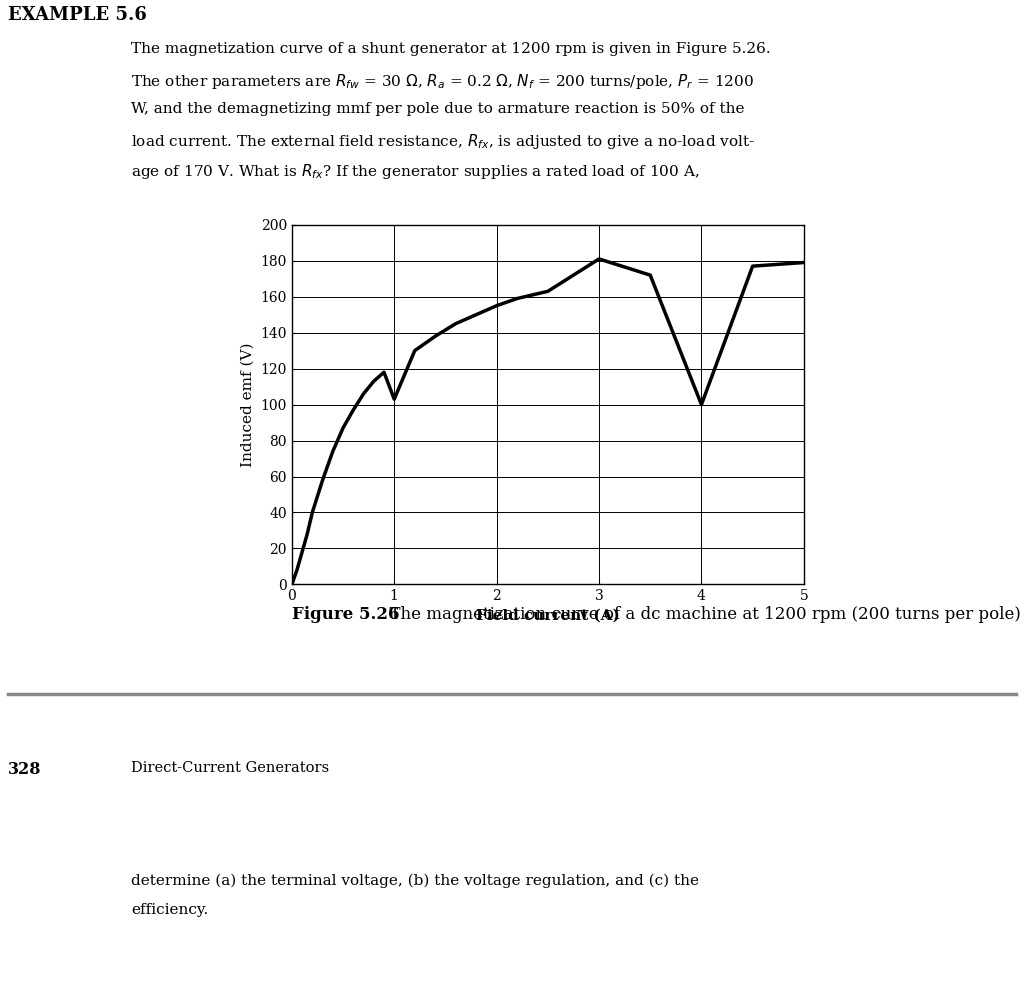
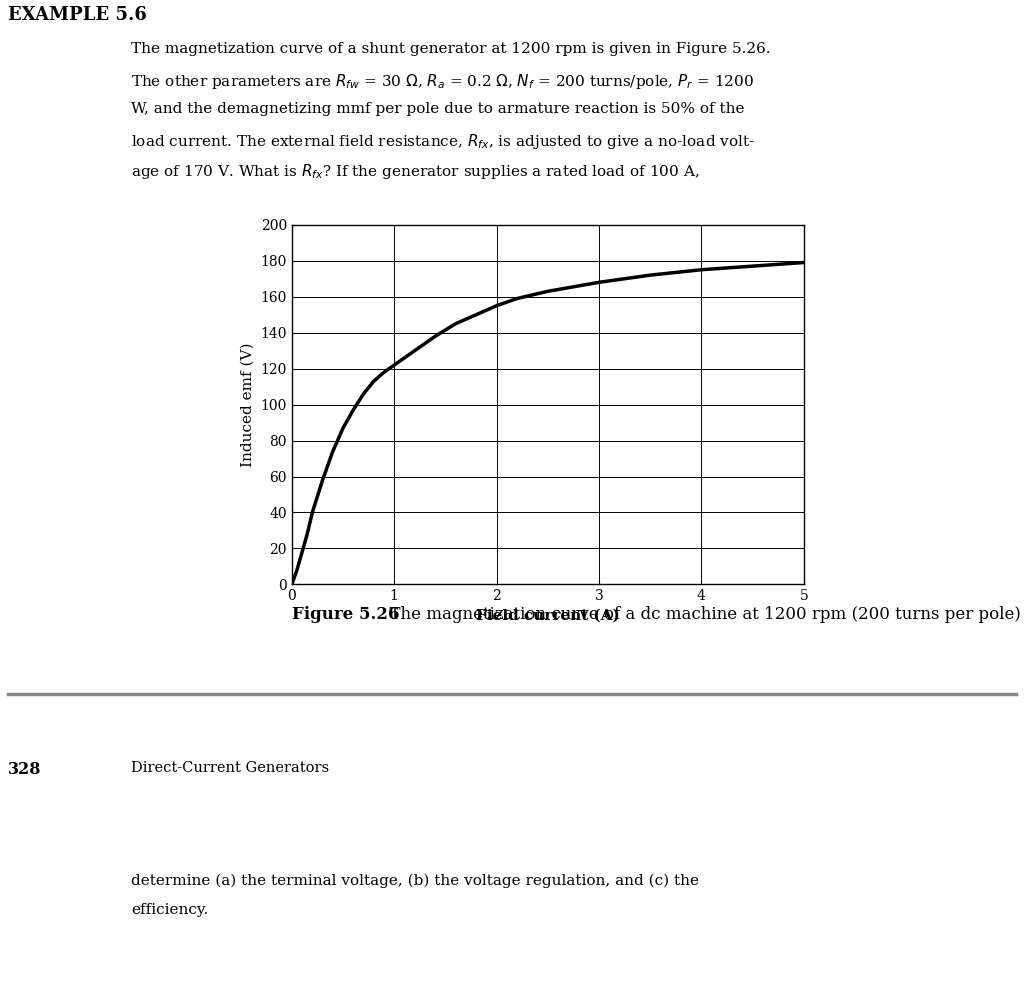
1: 103 -> 122
3: 181 -> 168
4: 100 -> 175
